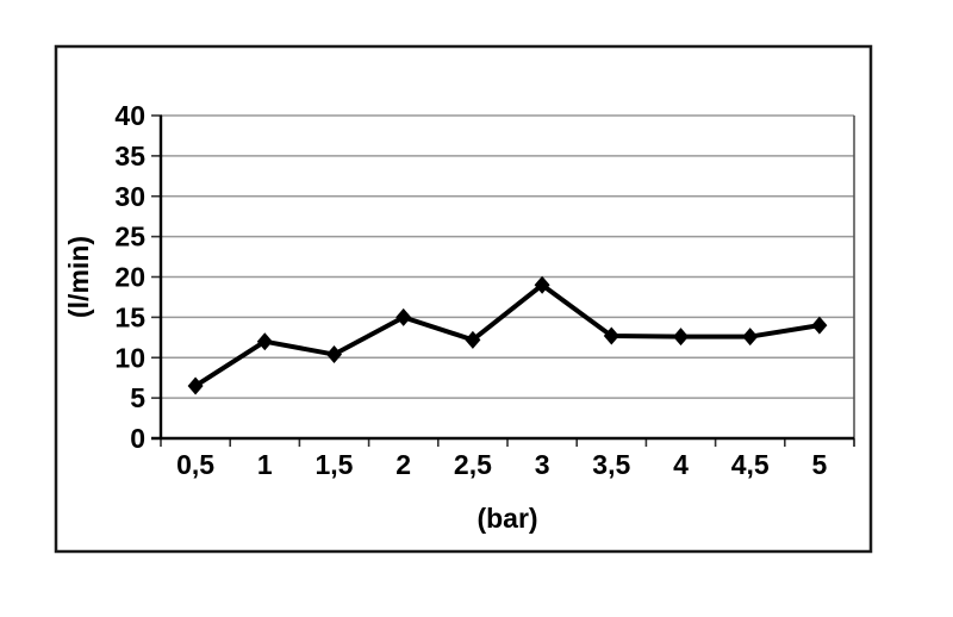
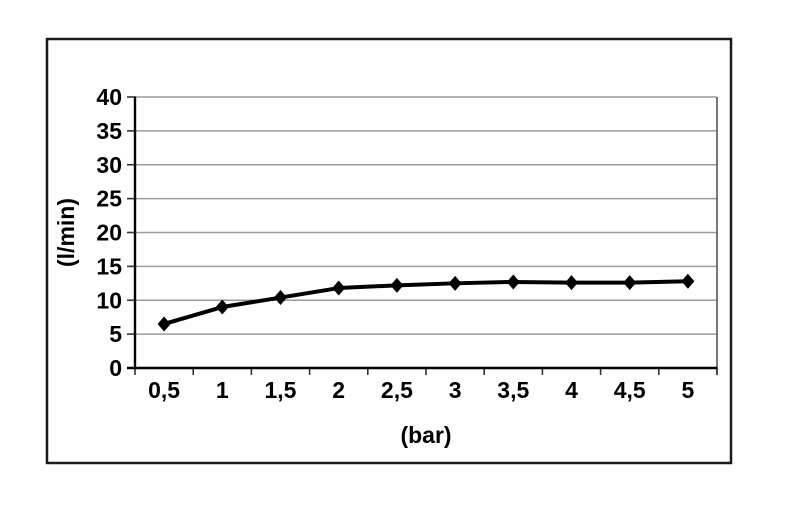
1: 12 -> 9
2: 15 -> 12
3: 19 -> 12
5: 14 -> 13
